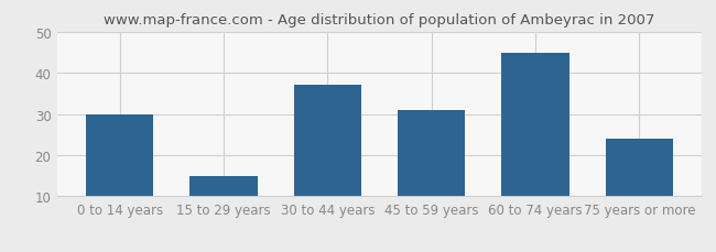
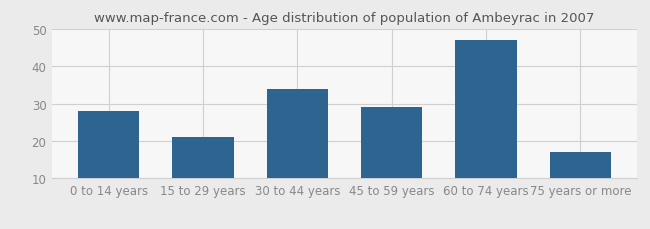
0 to 14 years: 30 -> 28
15 to 29 years: 15 -> 21
30 to 44 years: 37 -> 34
45 to 59 years: 31 -> 29
60 to 74 years: 45 -> 47
75 years or more: 24 -> 17
